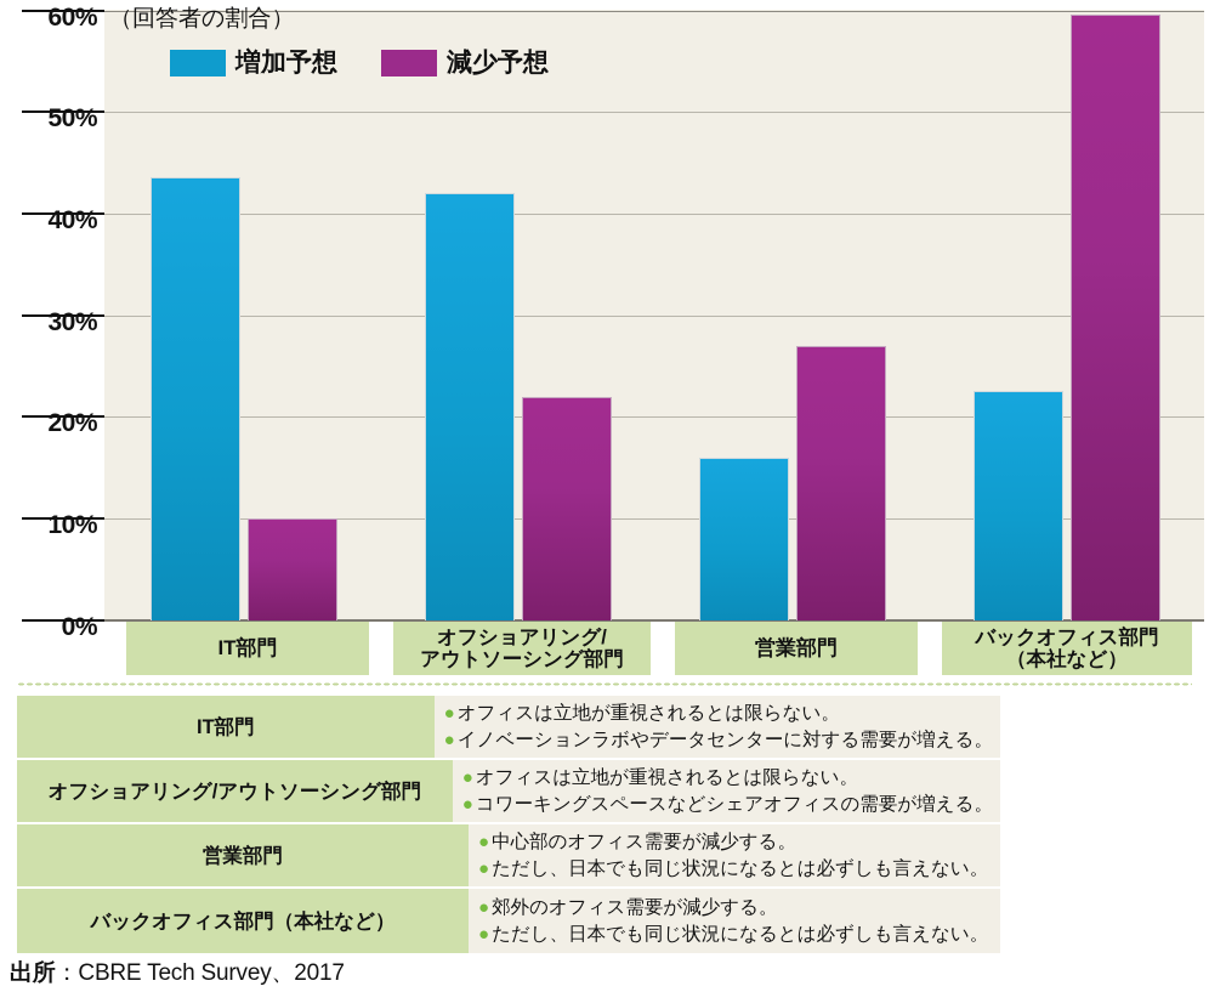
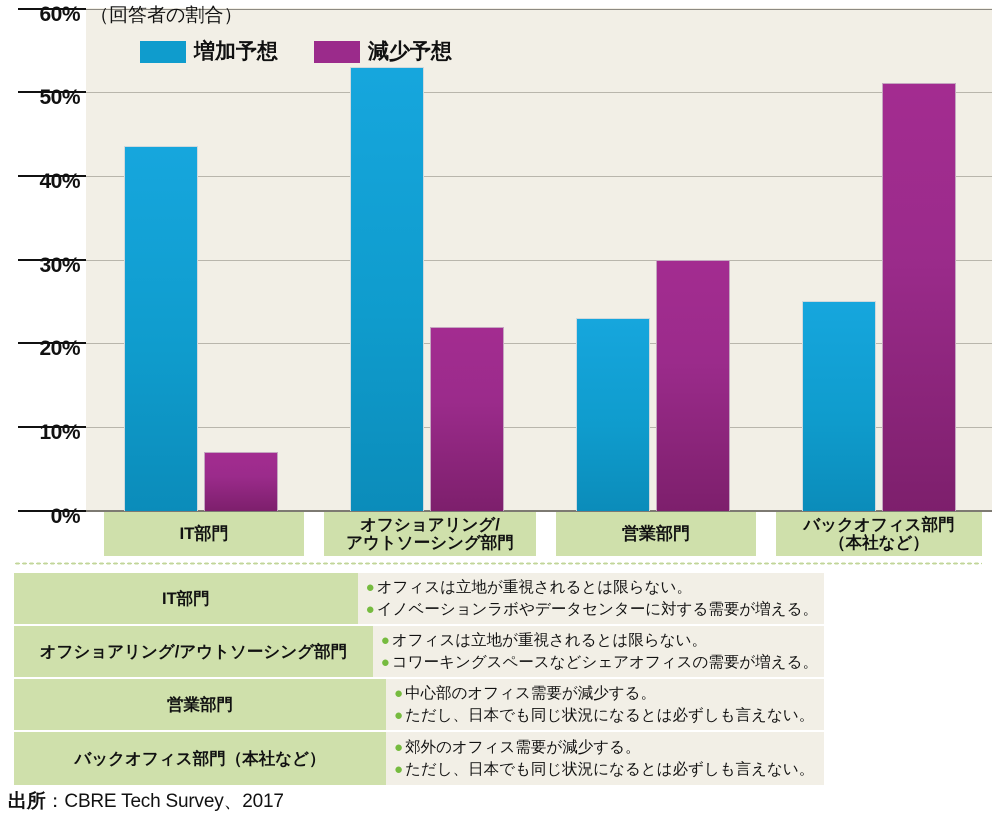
減少予想/IT部門: 10% -> 7%
増加予想/オフショアリング/ アウトソーシング部門: 42% -> 53%
増加予想/営業部門: 16% -> 23%
減少予想/営業部門: 27% -> 30%
増加予想/バックオフィス部門 （本社など）: 22% -> 25%
減少予想/バックオフィス部門 （本社など）: 60% -> 51%
